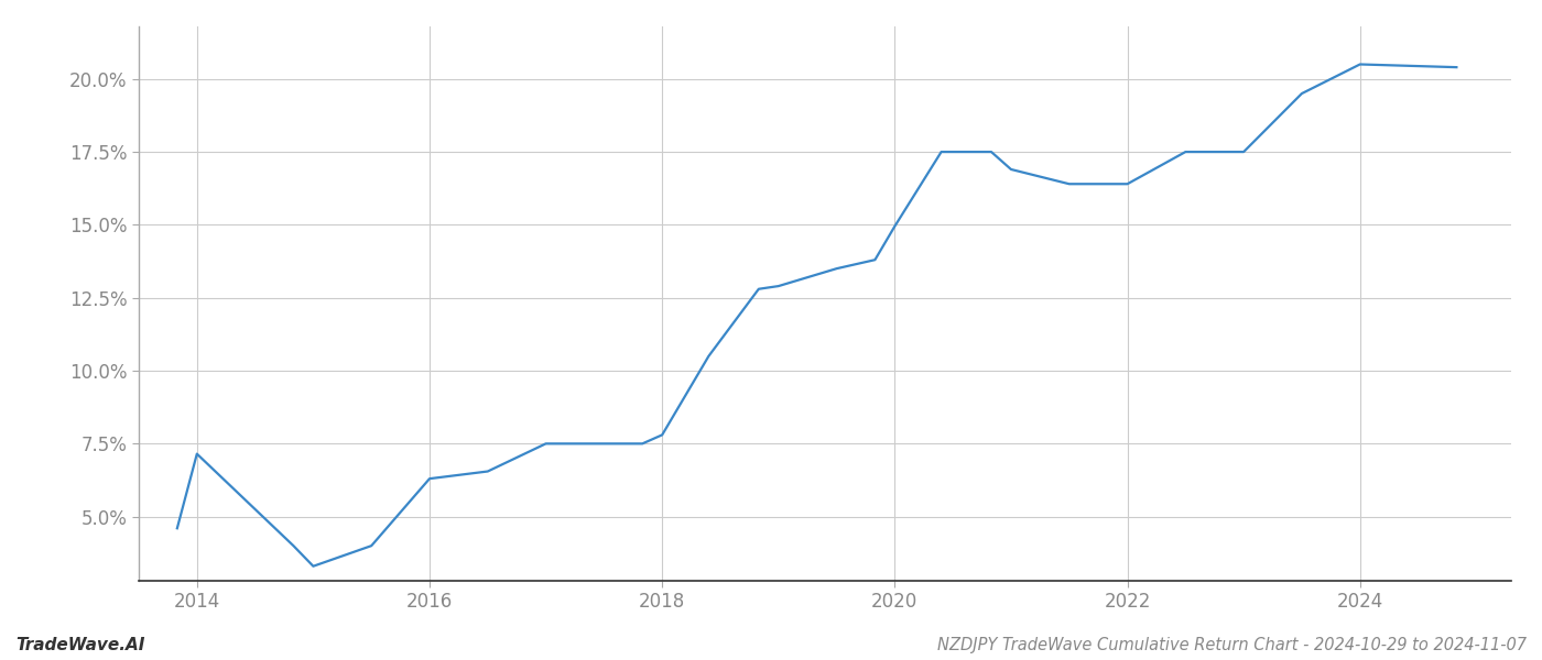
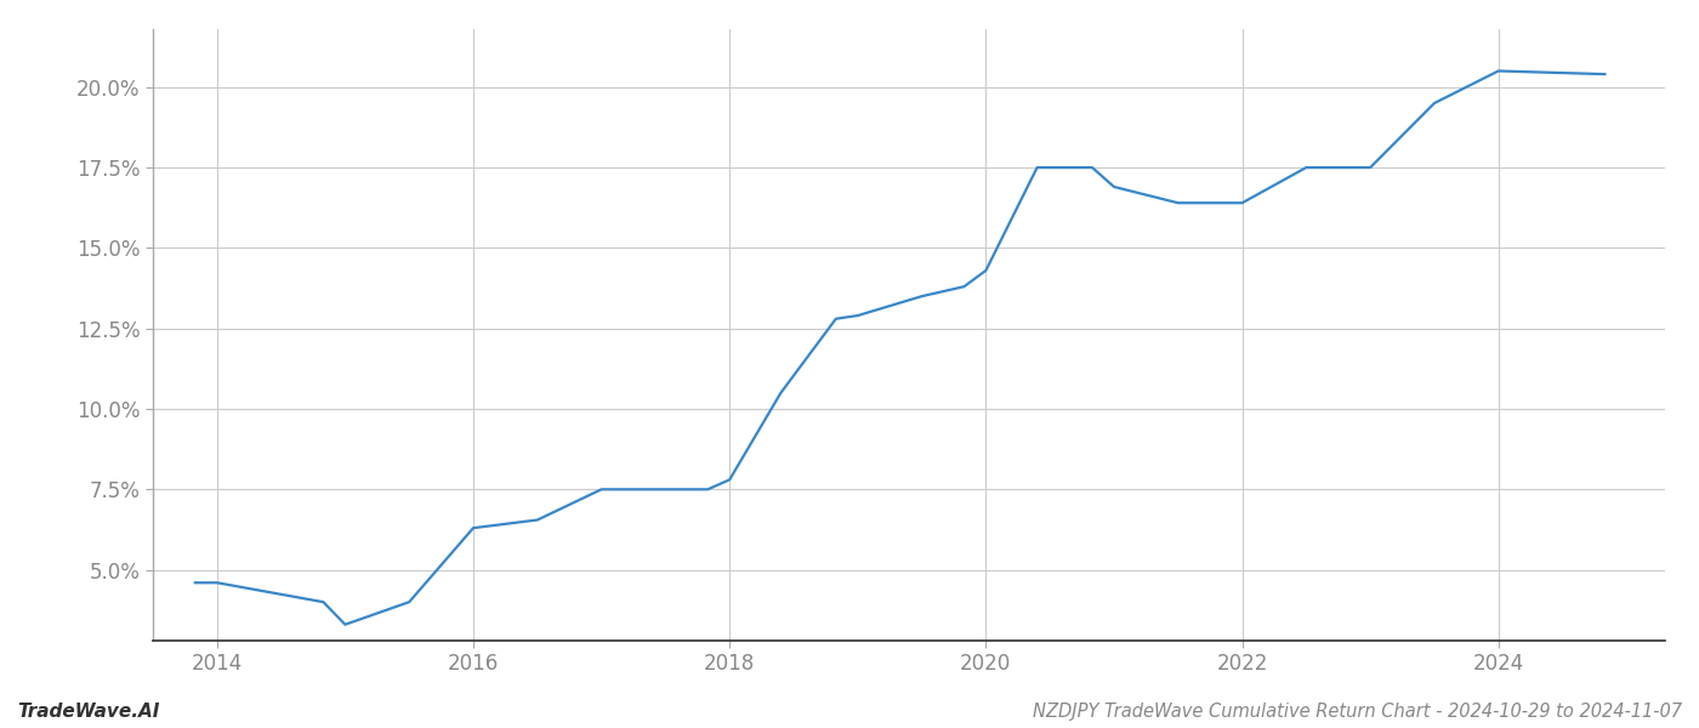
2014: 7.15% -> 4.60%
2020: 14.95% -> 14.30%
